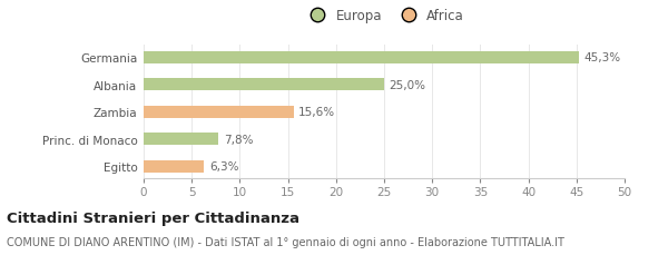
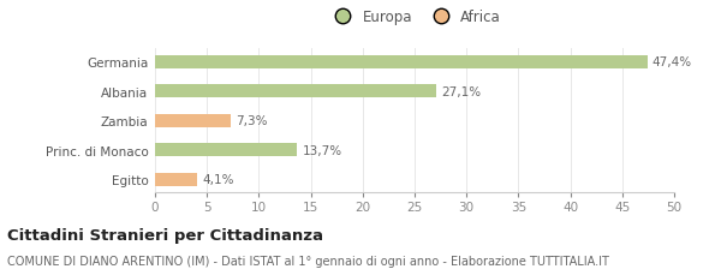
Germania: 45,3% -> 47,4%
Albania: 25,0% -> 27,1%
Zambia: 15,6% -> 7,3%
Princ. di Monaco: 7,8% -> 13,7%
Egitto: 6,3% -> 4,1%
